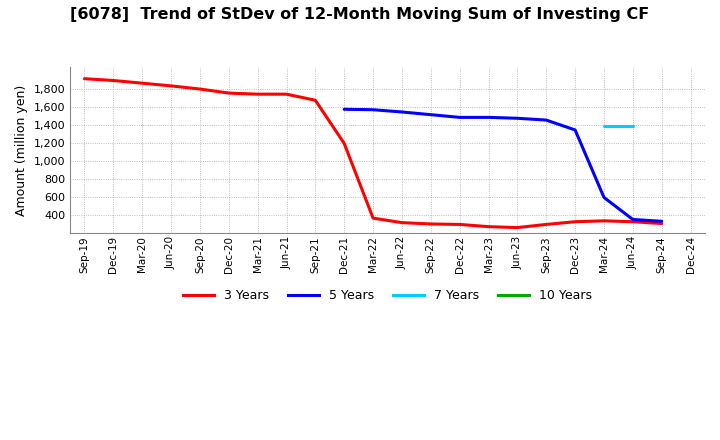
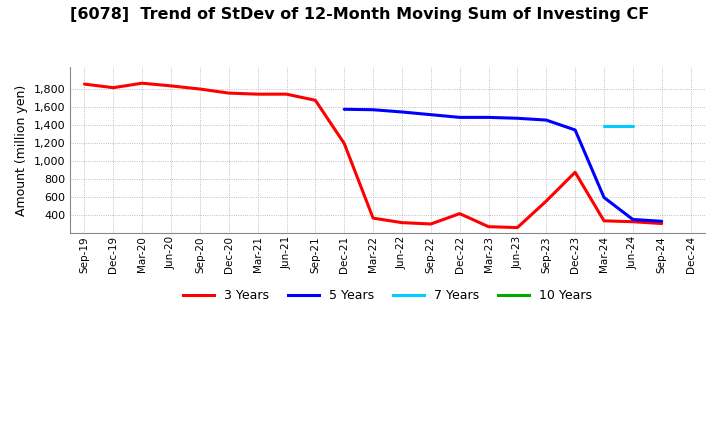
3 Years/Sep-19: 1,920 -> 1,860
3 Years/Dec-19: 1,900 -> 1,820
3 Years/Dec-22: 300 -> 420
3 Years/Sep-23: 300 -> 560
3 Years/Dec-23: 330 -> 880
